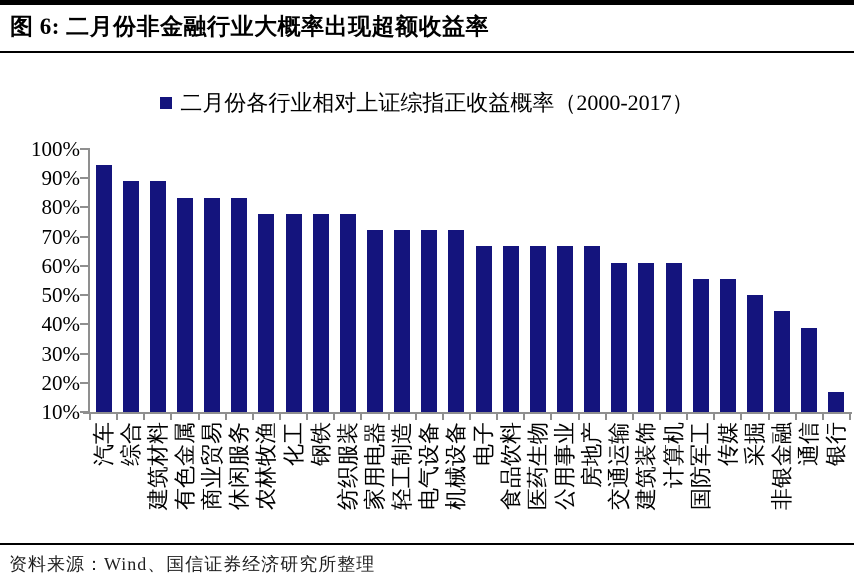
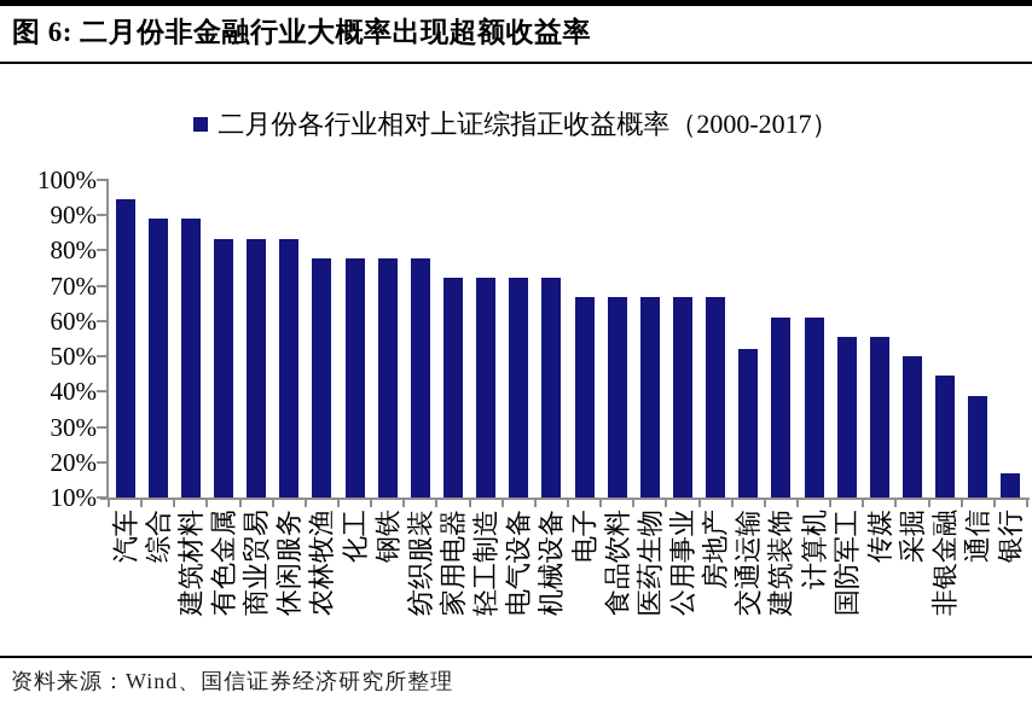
交通运输: 61% -> 52%
